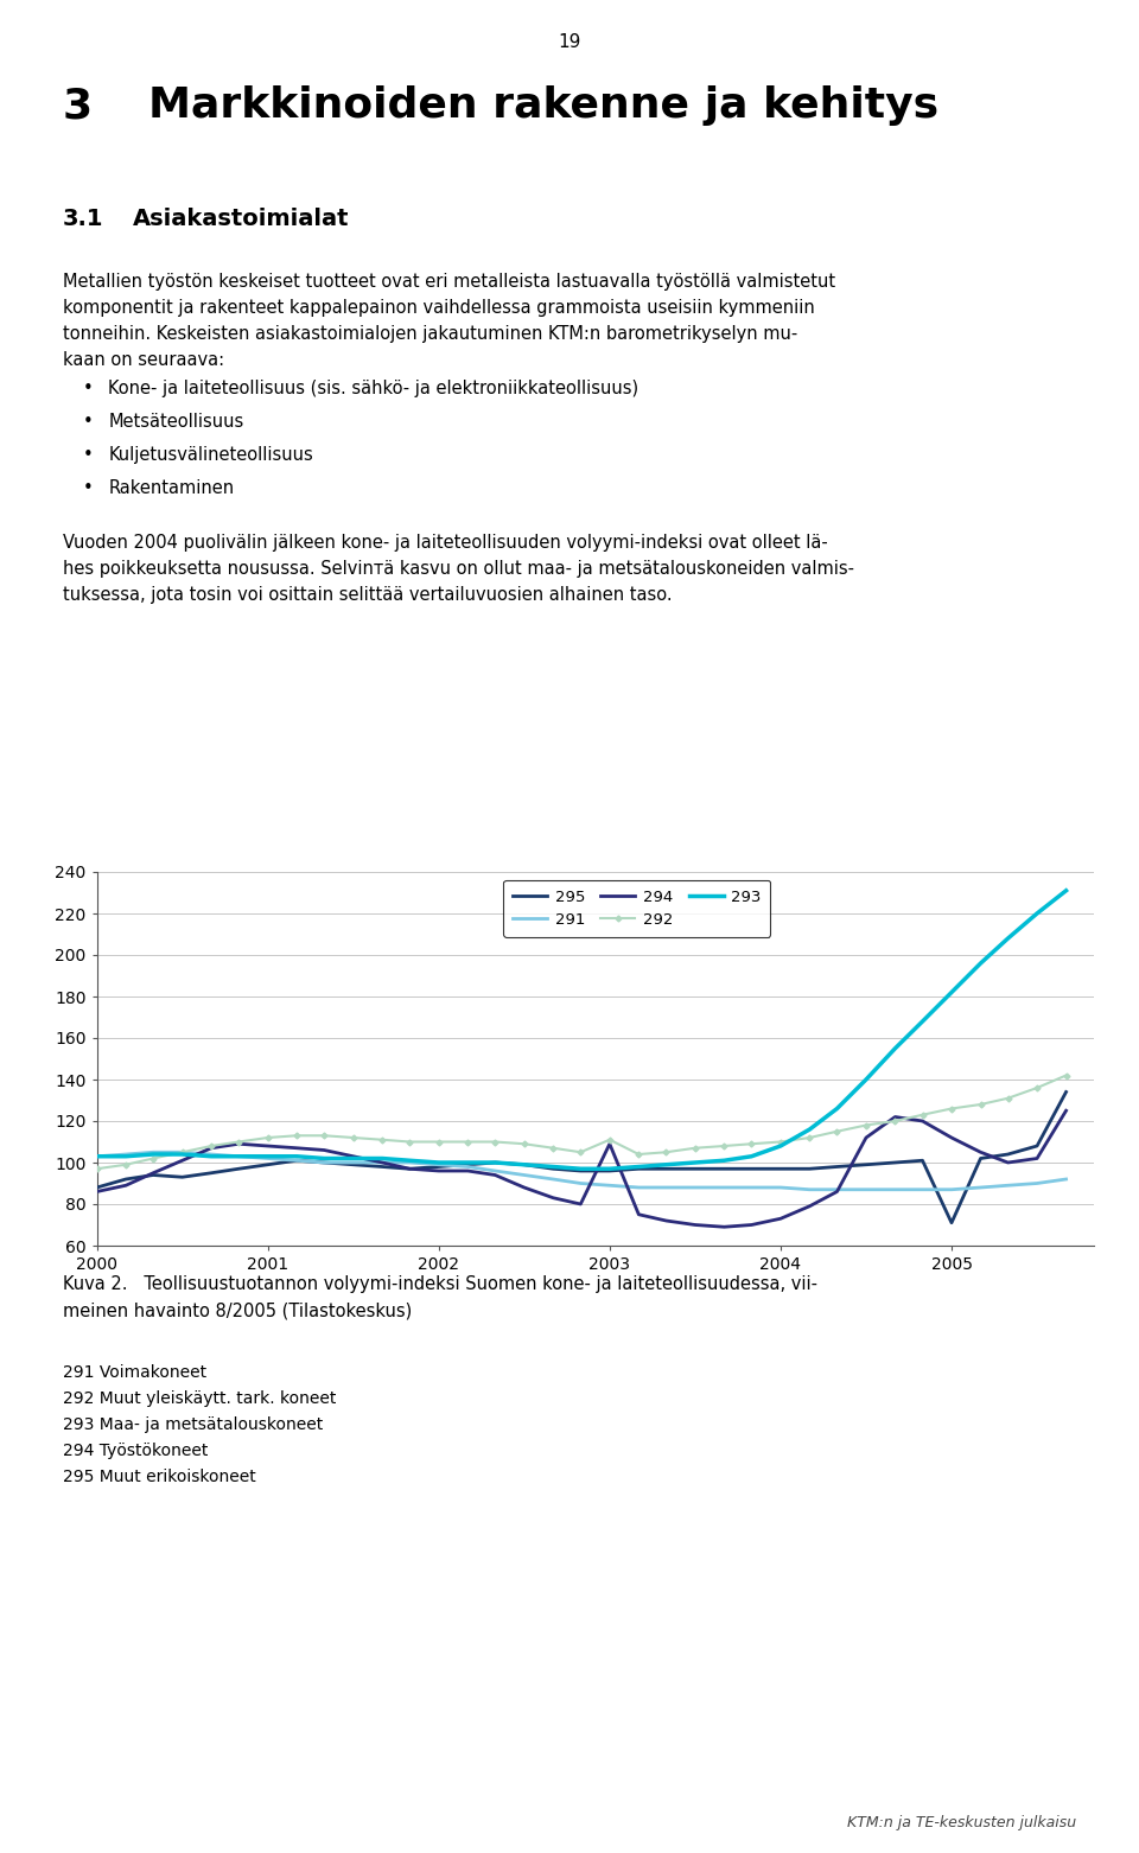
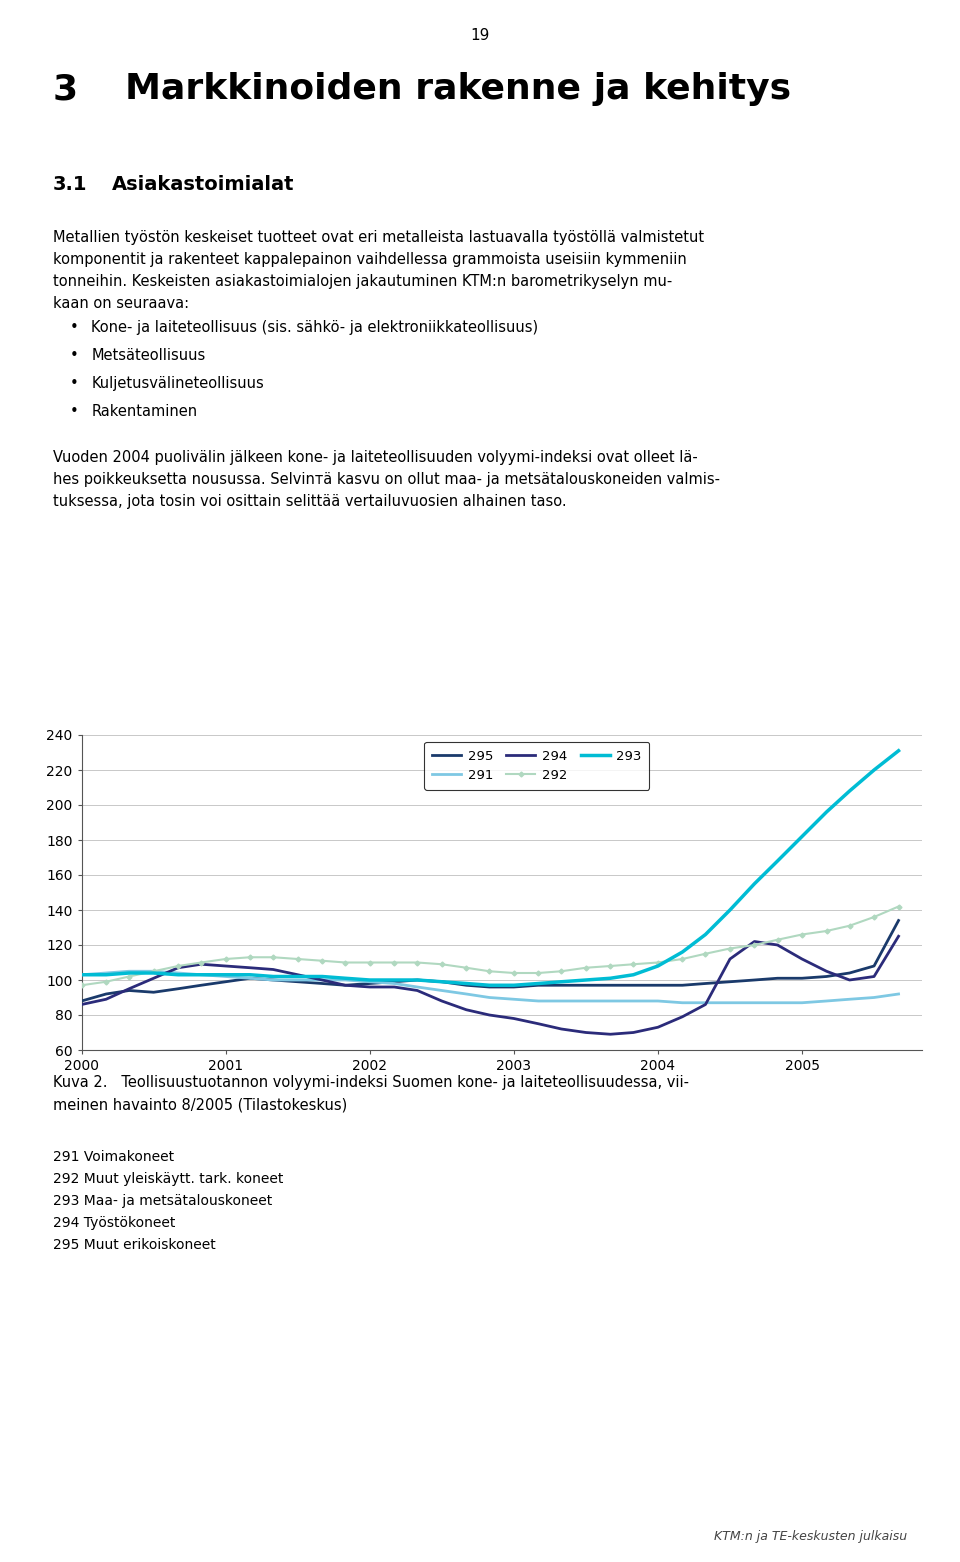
294/2003: 109 -> 78
292/2003: 111 -> 104
295/2005: 71 -> 101
